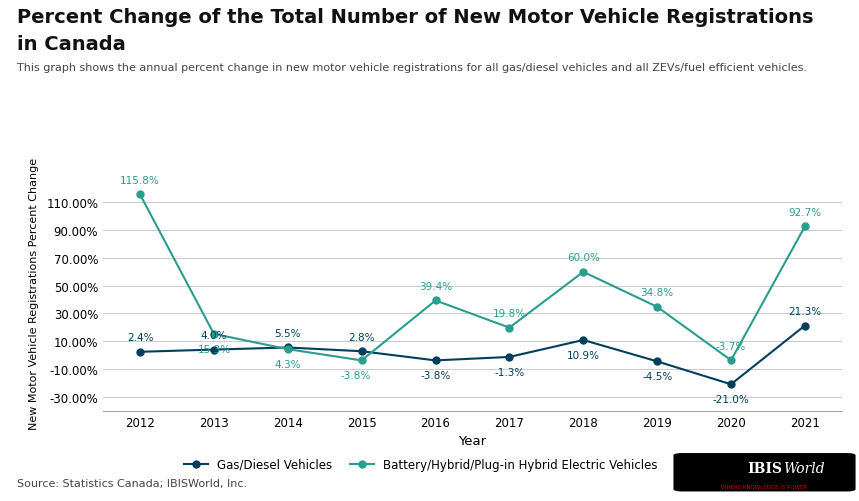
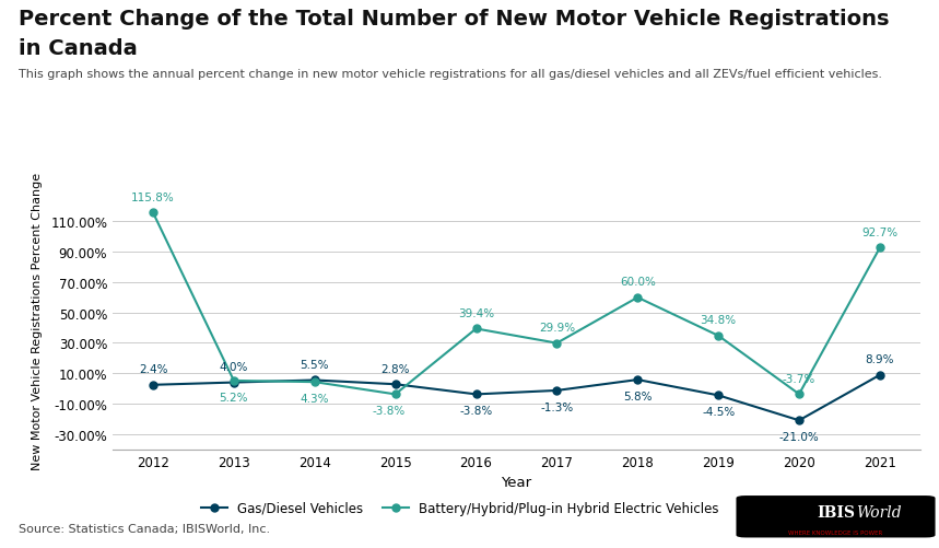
Battery/Hybrid/Plug-in Hybrid Electric Vehicles/2013: 15.3% -> 5.2%
Battery/Hybrid/Plug-in Hybrid Electric Vehicles/2017: 19.8% -> 29.9%
Gas/Diesel Vehicles/2018: 10.9% -> 5.8%
Gas/Diesel Vehicles/2021: 21.3% -> 8.9%
